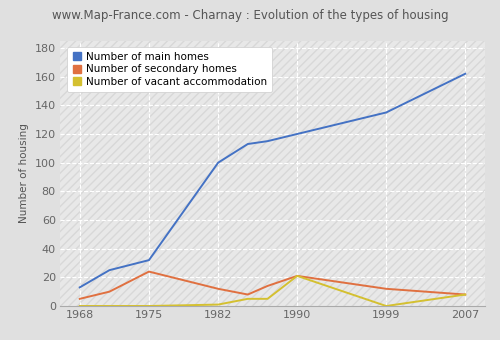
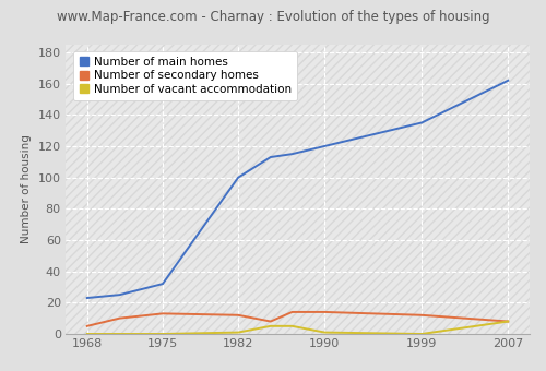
Number of main homes/1968: 13 -> 23
Number of secondary homes/1975: 24 -> 13
Number of secondary homes/1990: 21 -> 14
Number of vacant accommodation/1990: 21 -> 1
